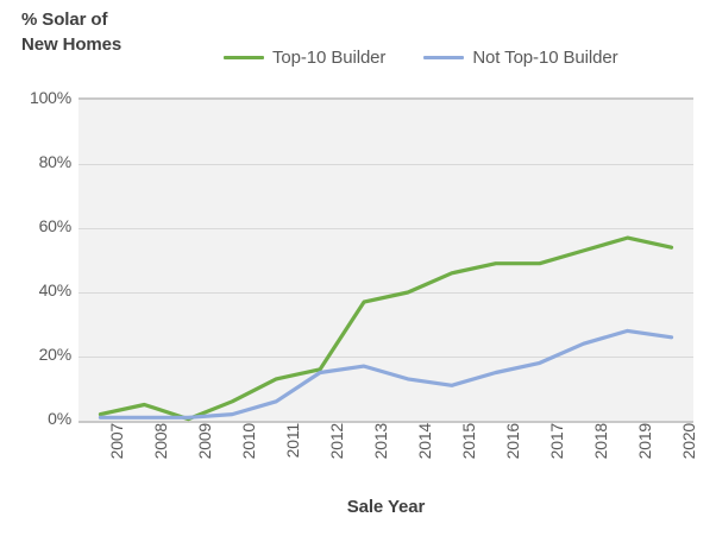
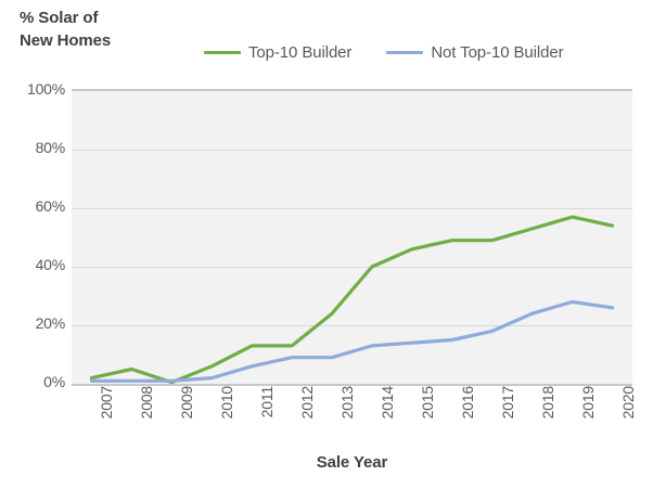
Top-10 Builder/2012: 16% -> 13%
Not Top-10 Builder/2012: 15% -> 9%
Top-10 Builder/2013: 37% -> 24%
Not Top-10 Builder/2013: 17% -> 9%
Not Top-10 Builder/2015: 11% -> 14%
